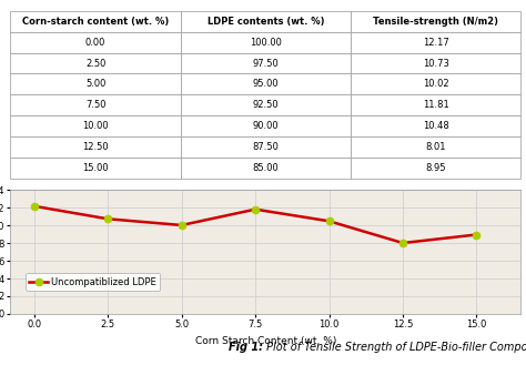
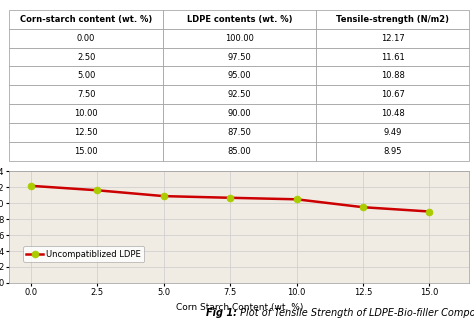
2.5: 10.73 -> 11.61
5.0: 10.02 -> 10.88
7.5: 11.81 -> 10.67
12.5: 8.01 -> 9.49
